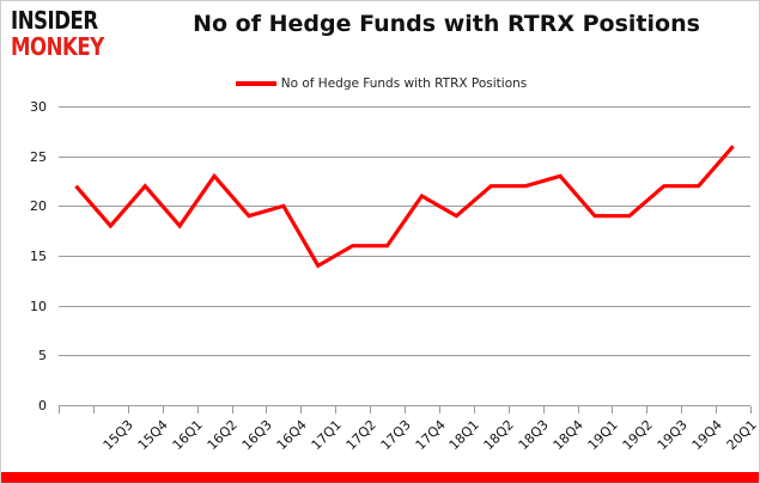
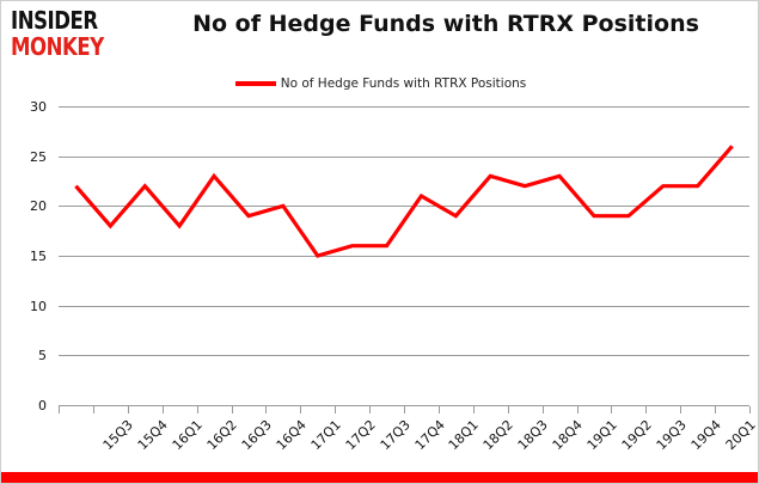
17Q2: 14 -> 15
18Q3: 22 -> 23
